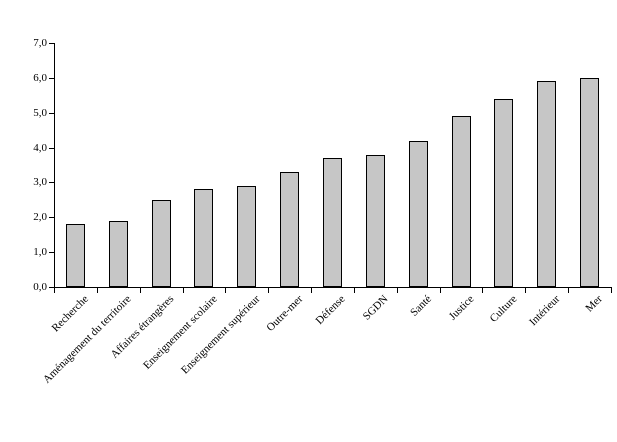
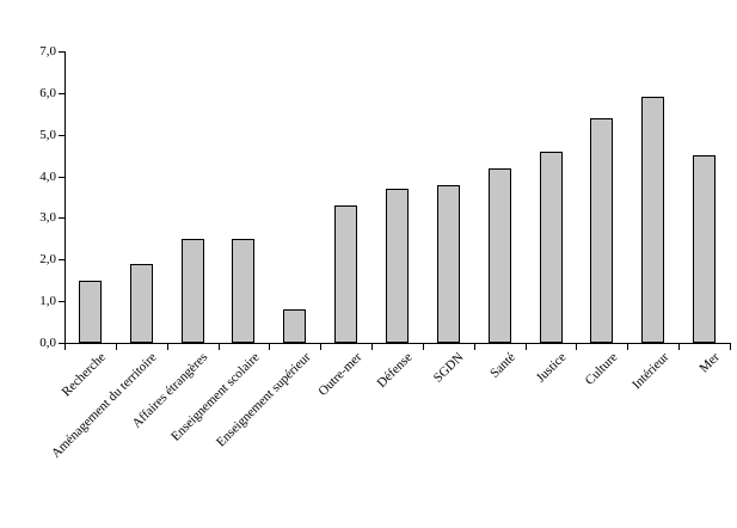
Recherche: 1,8 -> 1,5
Enseignement scolaire: 2,8 -> 2,5
Enseignement supérieur: 2,9 -> 0,8
Justice: 4,9 -> 4,6
Mer: 6,0 -> 4,5
